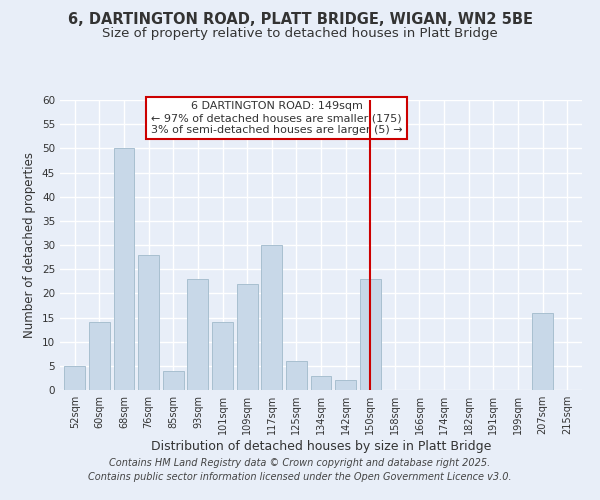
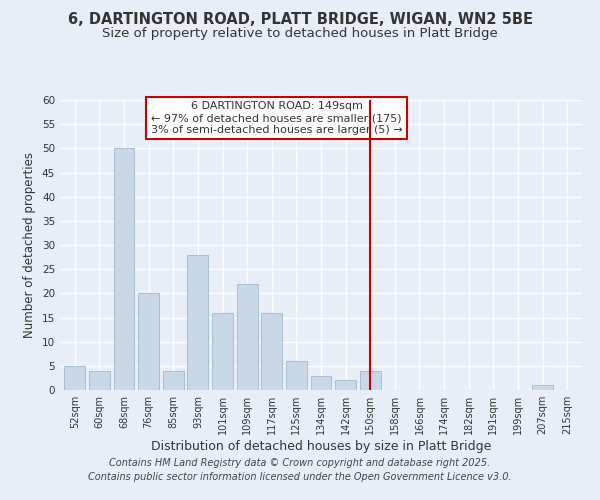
60sqm: 14 -> 4
76sqm: 28 -> 20
93sqm: 23 -> 28
101sqm: 14 -> 16
117sqm: 30 -> 16
150sqm: 23 -> 4
207sqm: 16 -> 1
